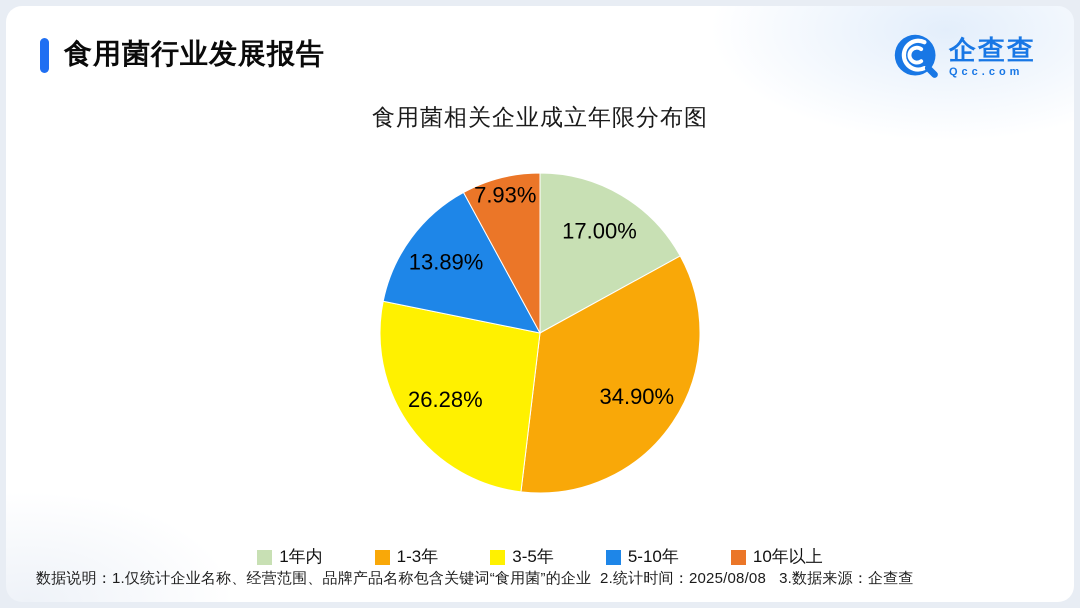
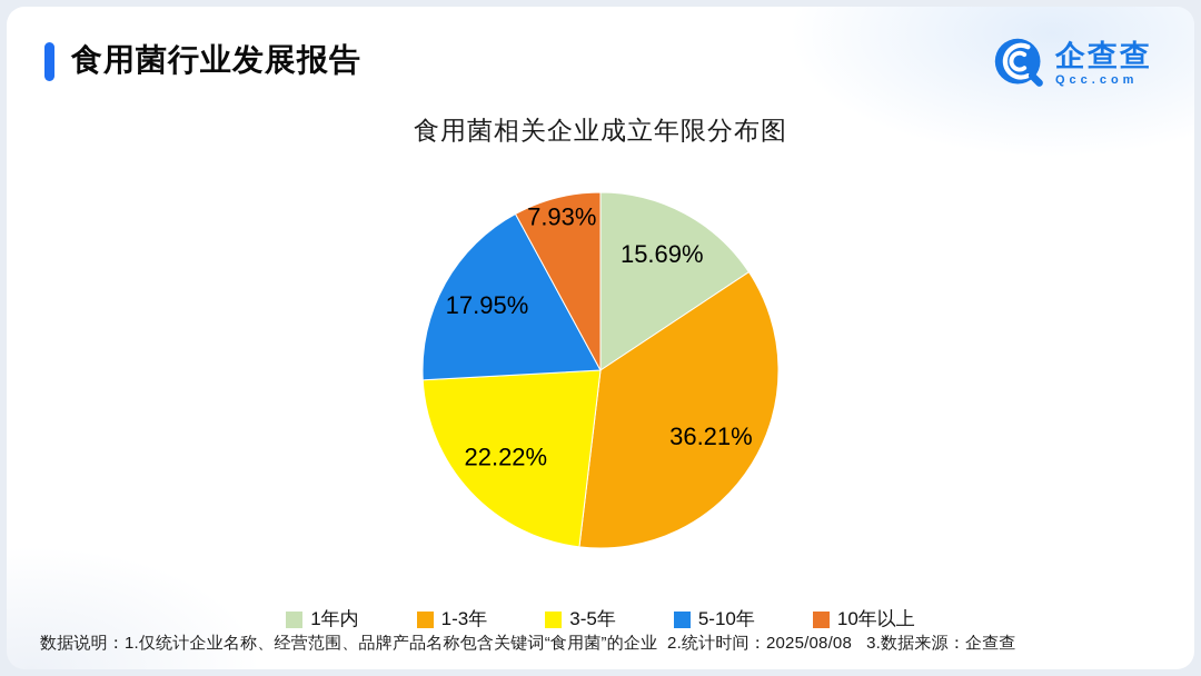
1年内: 17.00% -> 15.69%
1-3年: 34.90% -> 36.21%
3-5年: 26.28% -> 22.22%
5-10年: 13.89% -> 17.95%
